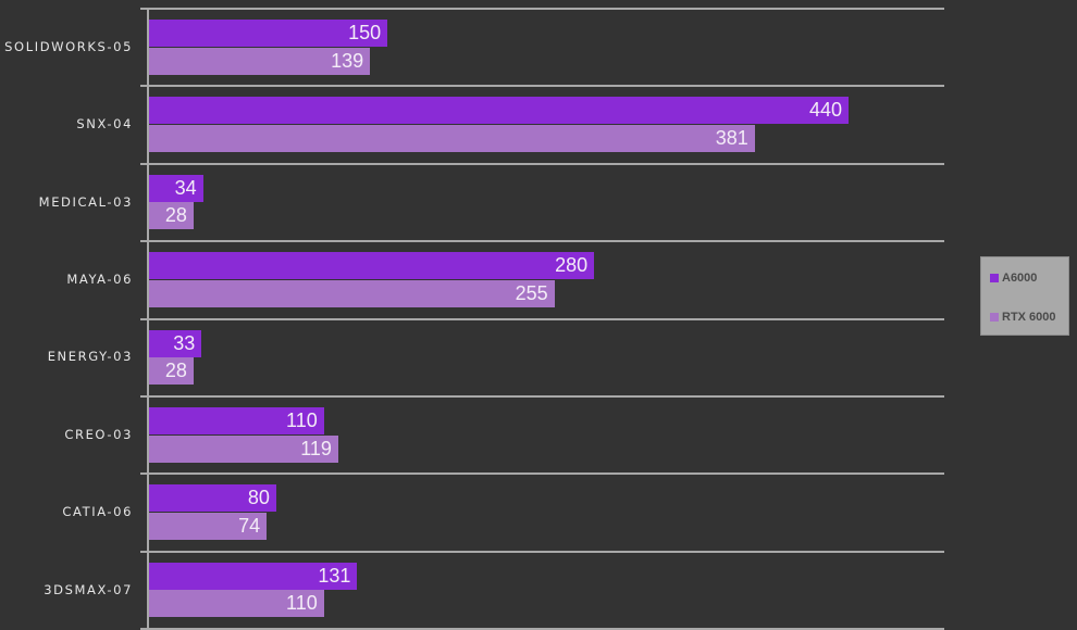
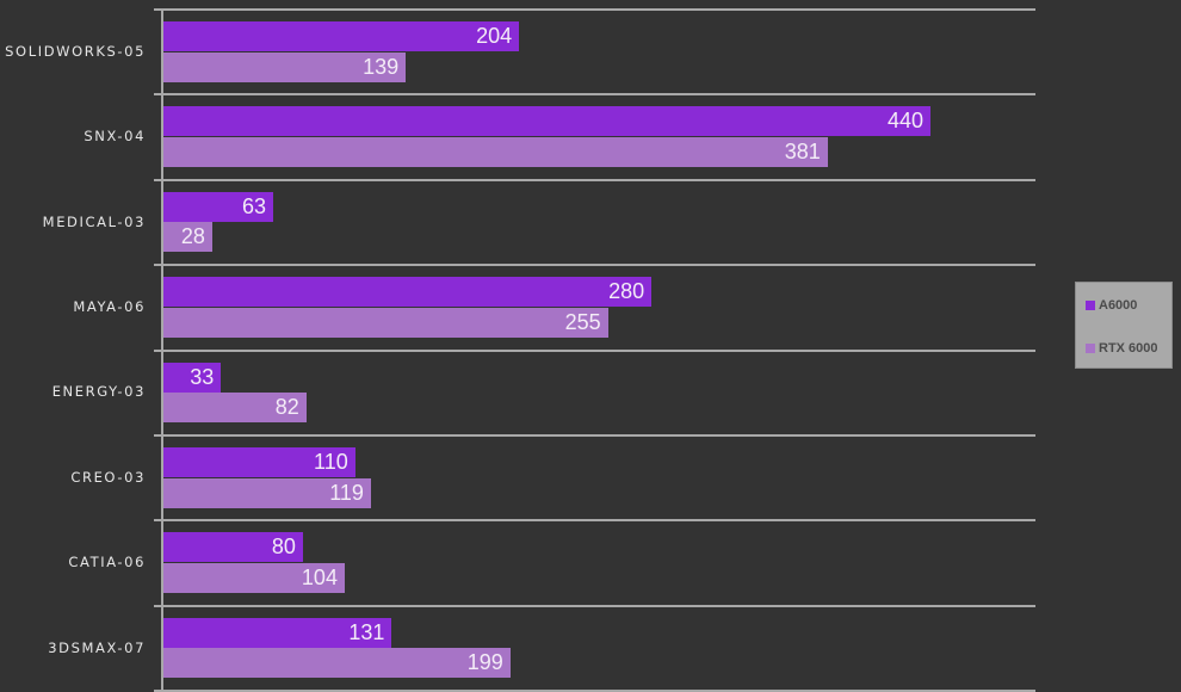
A6000/SOLIDWORKS-05: 150 -> 204
A6000/MEDICAL-03: 34 -> 63
RTX 6000/ENERGY-03: 28 -> 82
RTX 6000/CATIA-06: 74 -> 104
RTX 6000/3DSMAX-07: 110 -> 199
